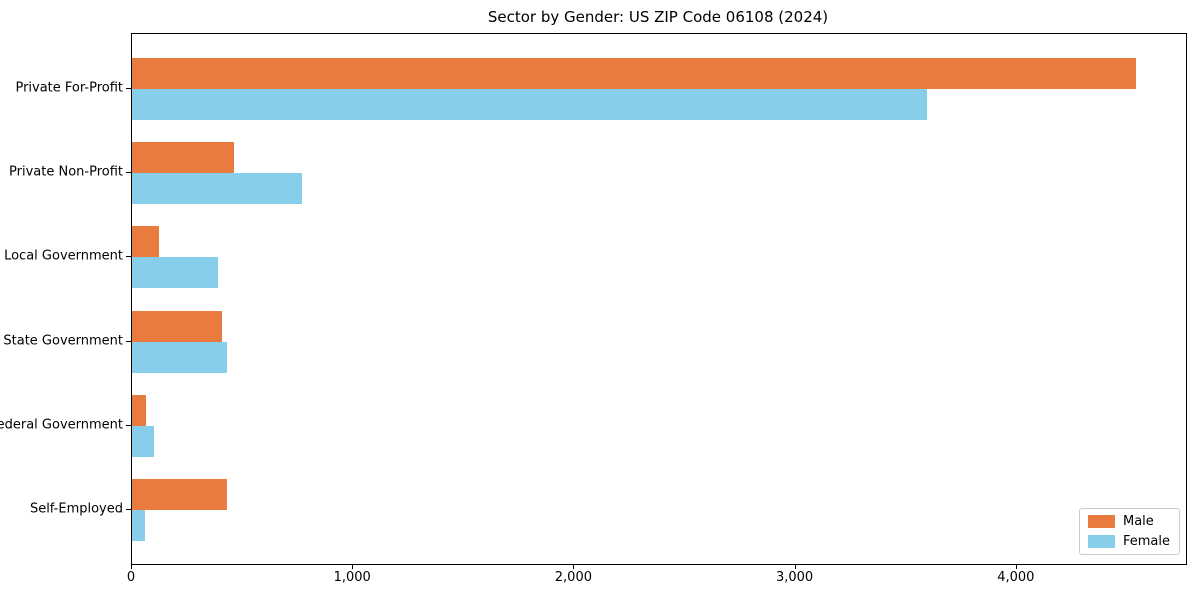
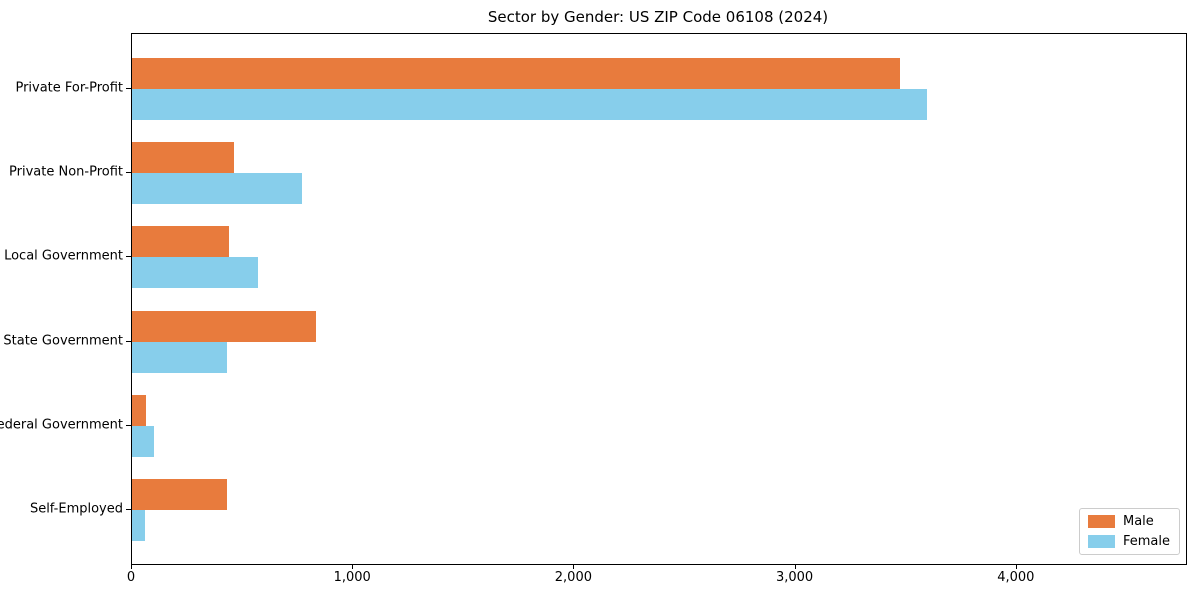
Male/Private For-Profit: 4540 -> 3470
Male/Local Government: 120 -> 440
Female/Local Government: 390 -> 570
Male/State Government: 400 -> 830
